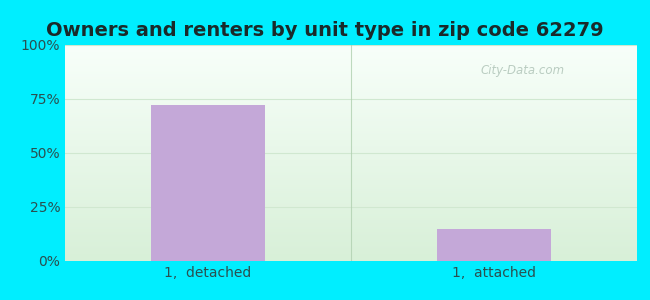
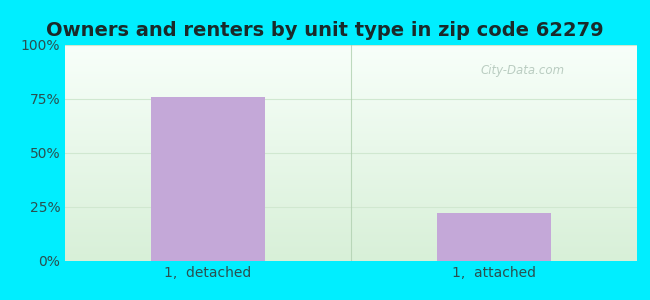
1, detached: 72% -> 76%
1, attached: 15% -> 22%
